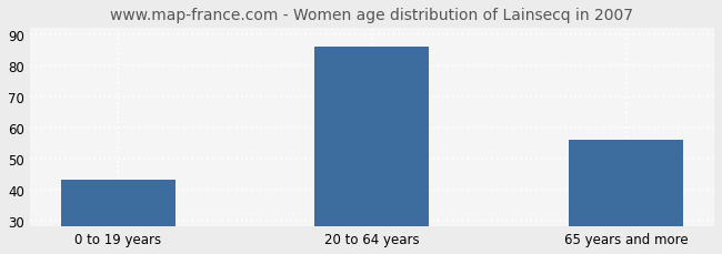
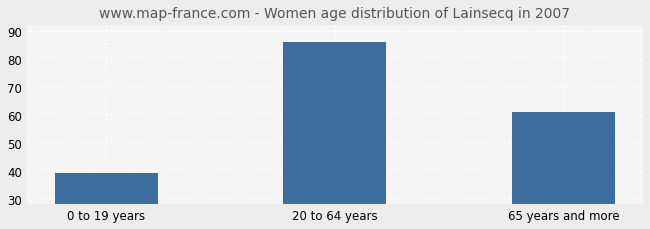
0 to 19 years: 43 -> 39
65 years and more: 56 -> 61
